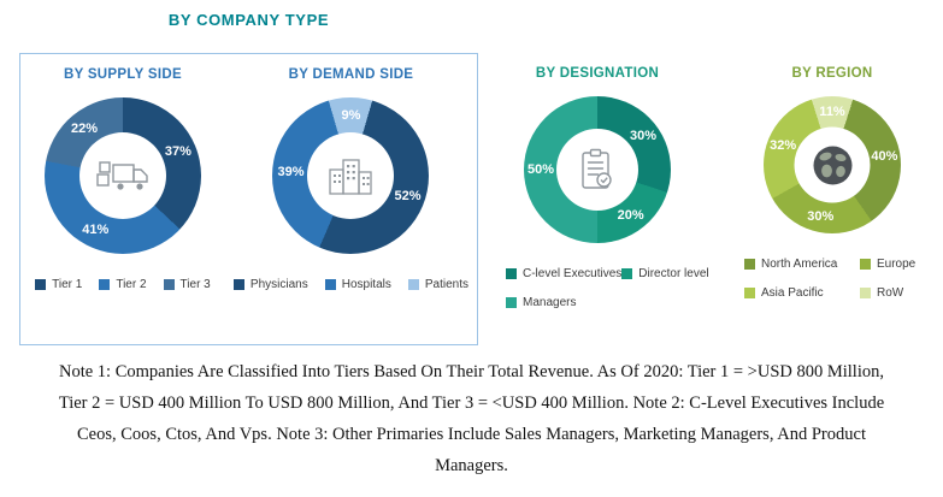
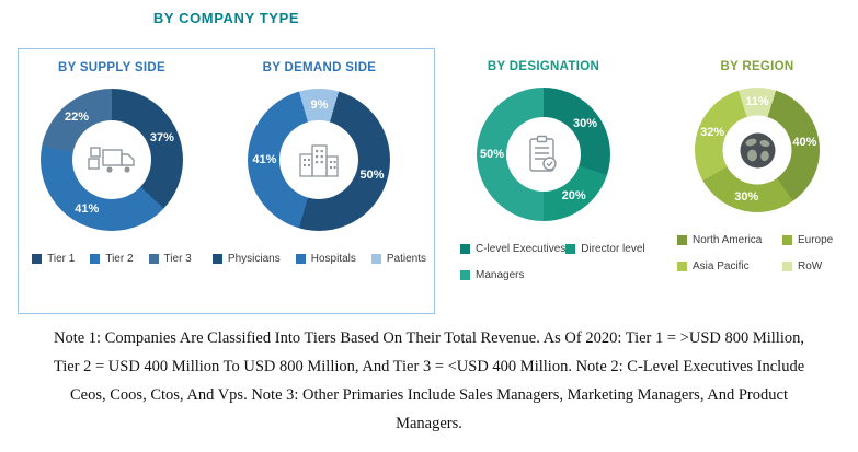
BY DEMAND SIDE/Physicians: 52% -> 50%
BY DEMAND SIDE/Hospitals: 39% -> 41%
